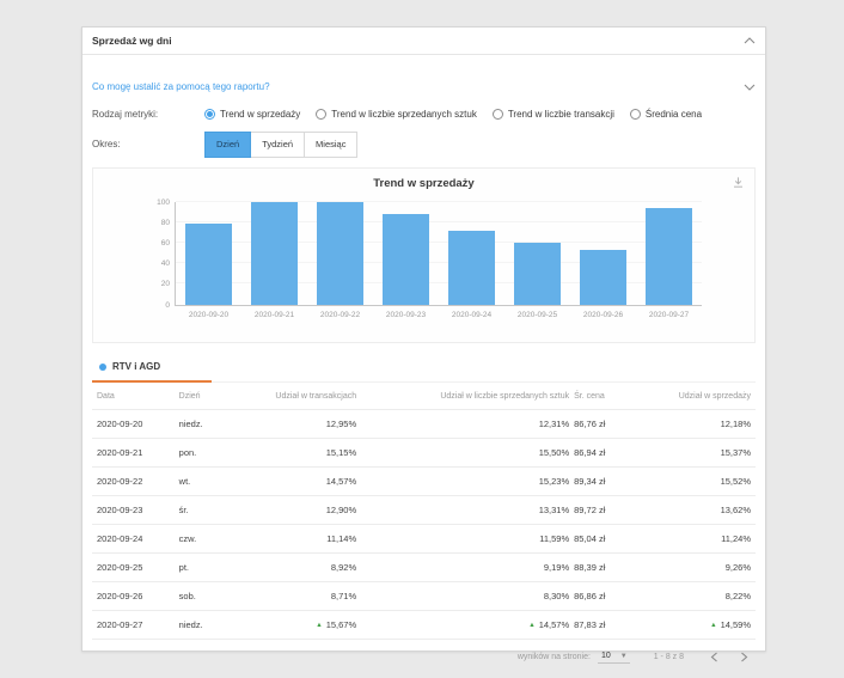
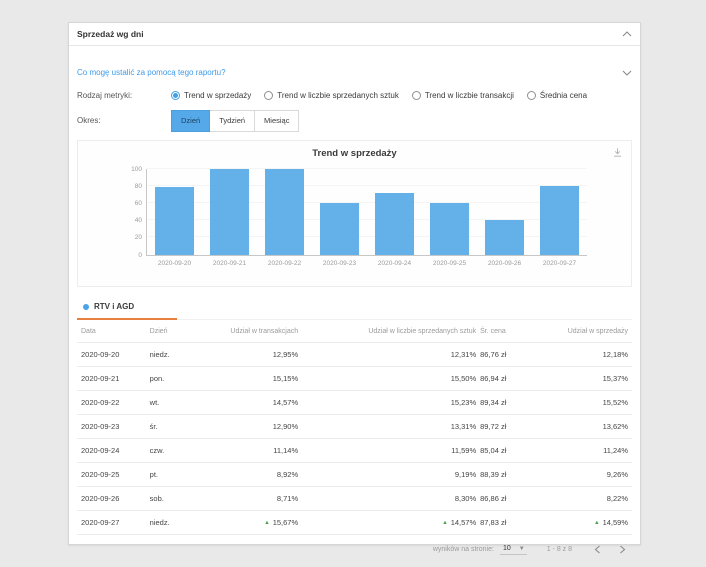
2020-09-23: 90 -> 60
2020-09-26: 50 -> 40
2020-09-27: 90 -> 80
